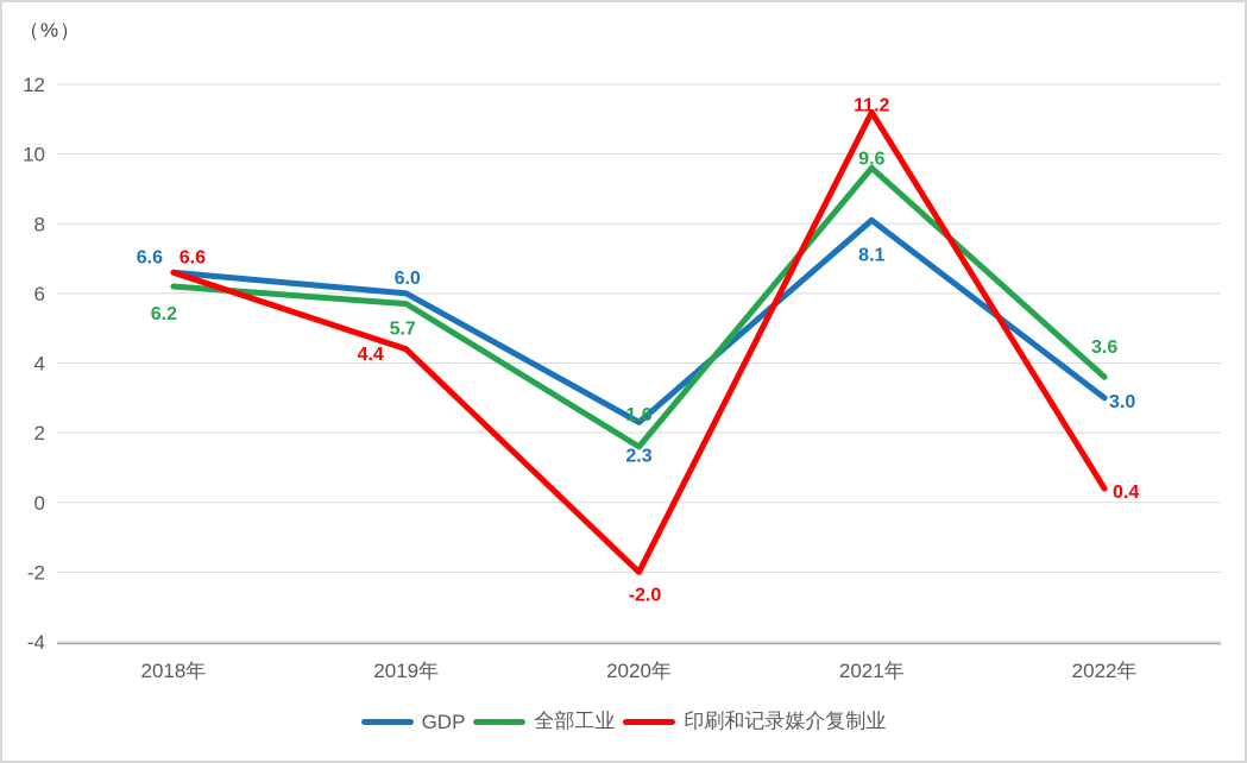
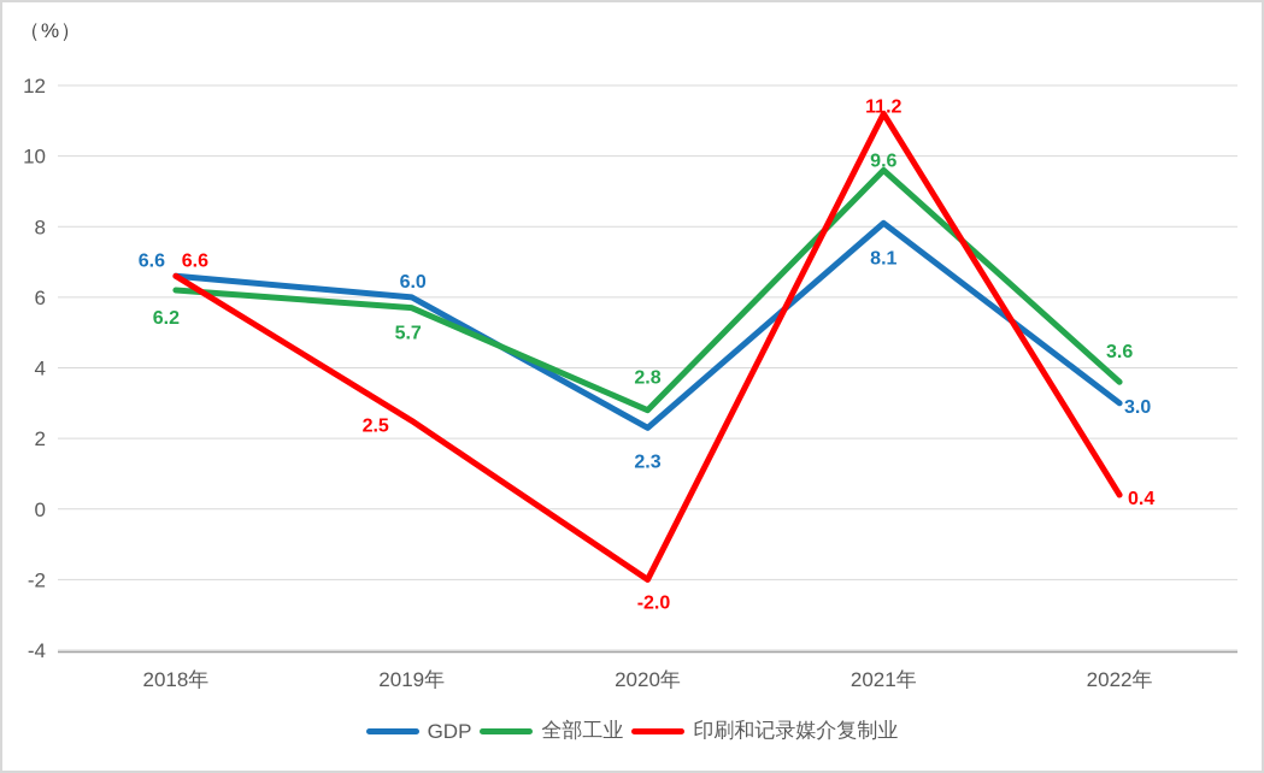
印刷和记录媒介复制业/2019年: 4.4 -> 2.5
全部工业/2020年: 1.6 -> 2.8
